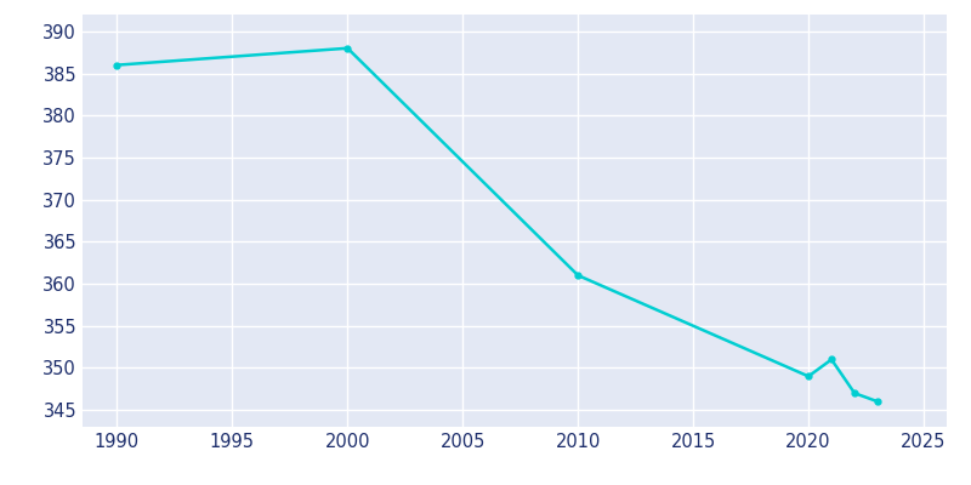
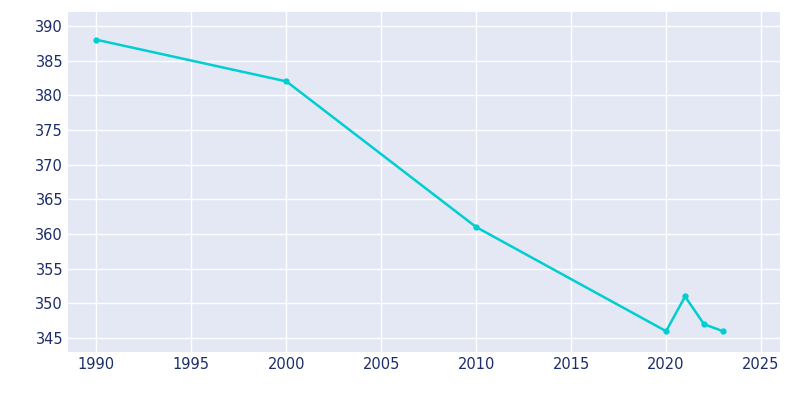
1990: 386 -> 388
2000: 388 -> 382
2020: 349 -> 346
